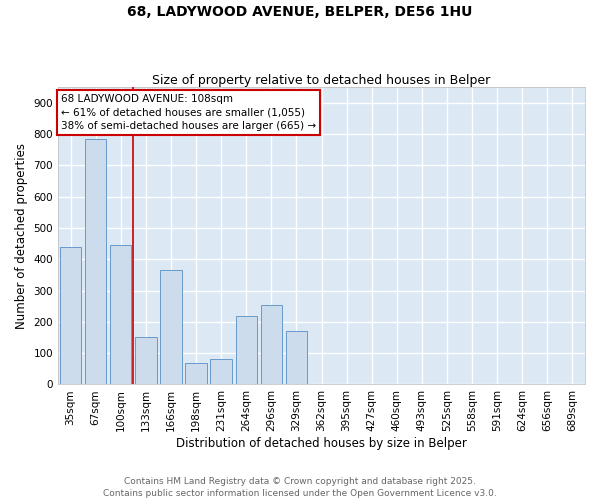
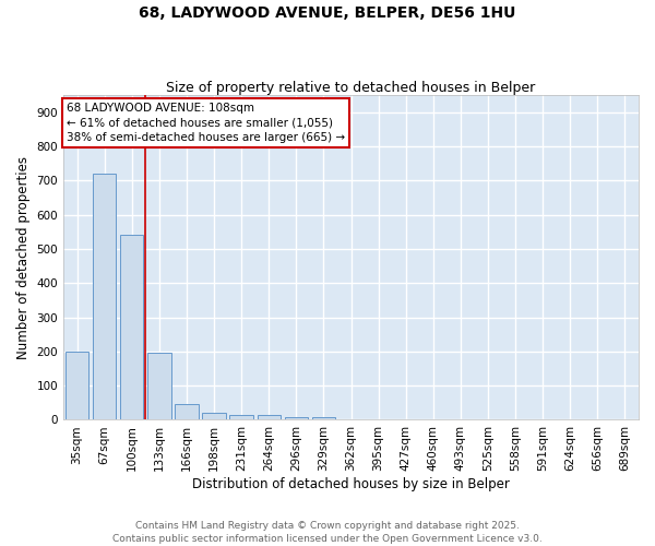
35sqm: 440 -> 200
67sqm: 785 -> 720
100sqm: 445 -> 540
133sqm: 150 -> 196
166sqm: 365 -> 47
198sqm: 70 -> 20
231sqm: 80 -> 15
264sqm: 220 -> 13
296sqm: 255 -> 8
329sqm: 170 -> 7
